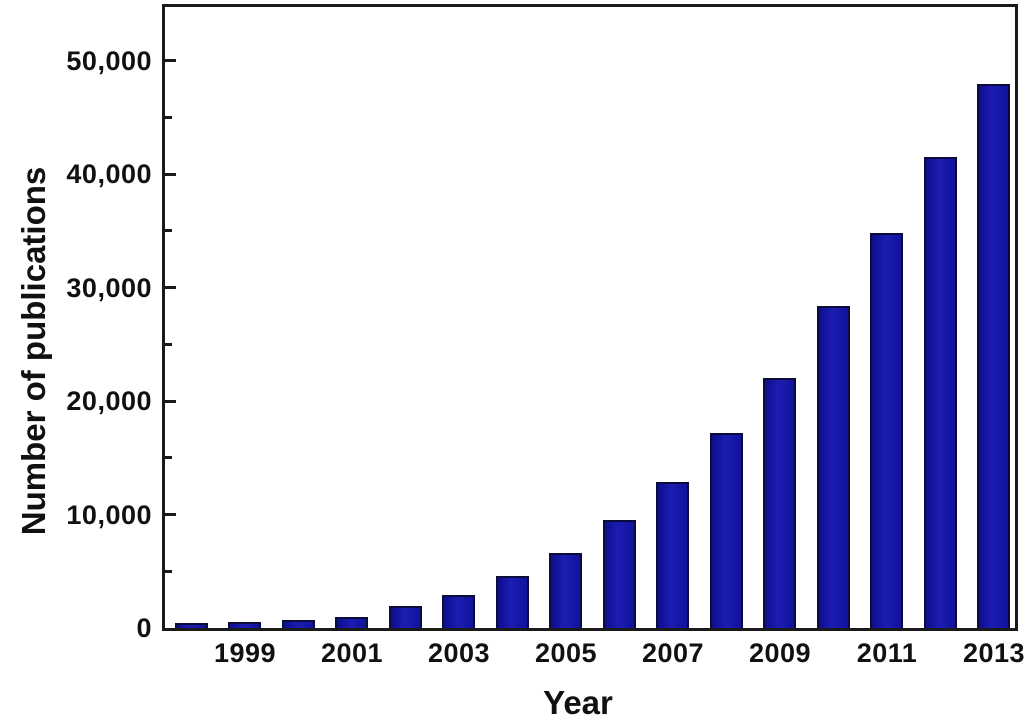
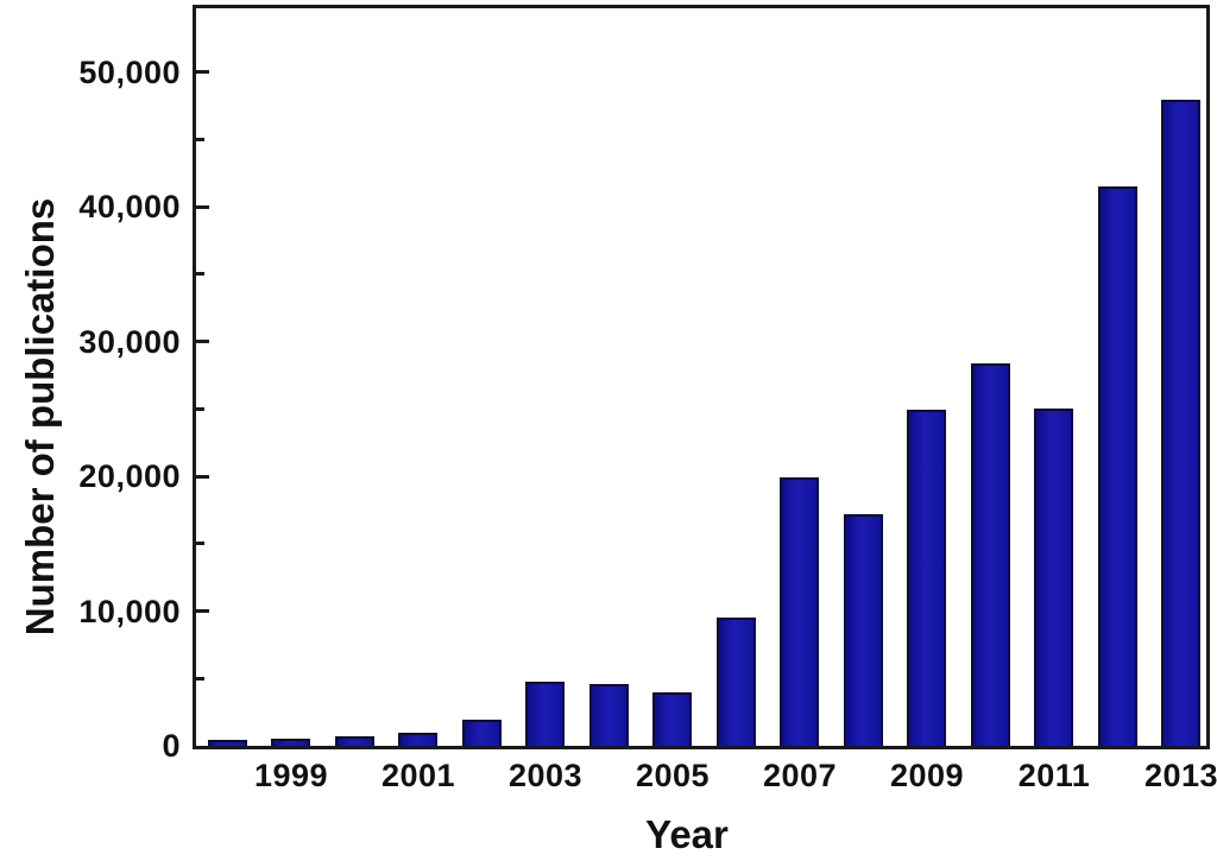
2003: 3000 -> 4800
2005: 6600 -> 4000
2007: 12900 -> 19900
2009: 22000 -> 24900
2011: 34800 -> 25000
